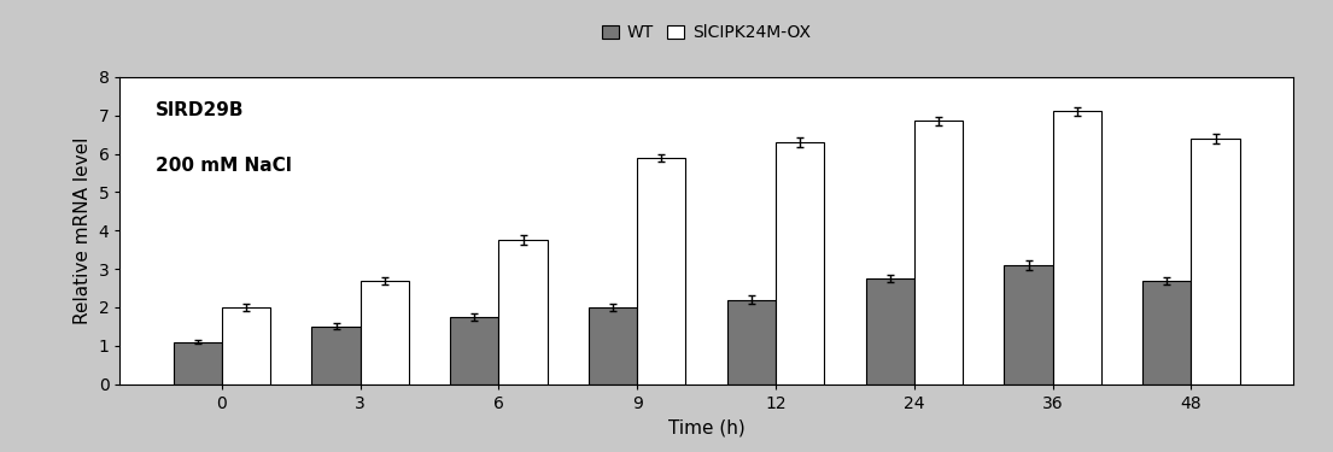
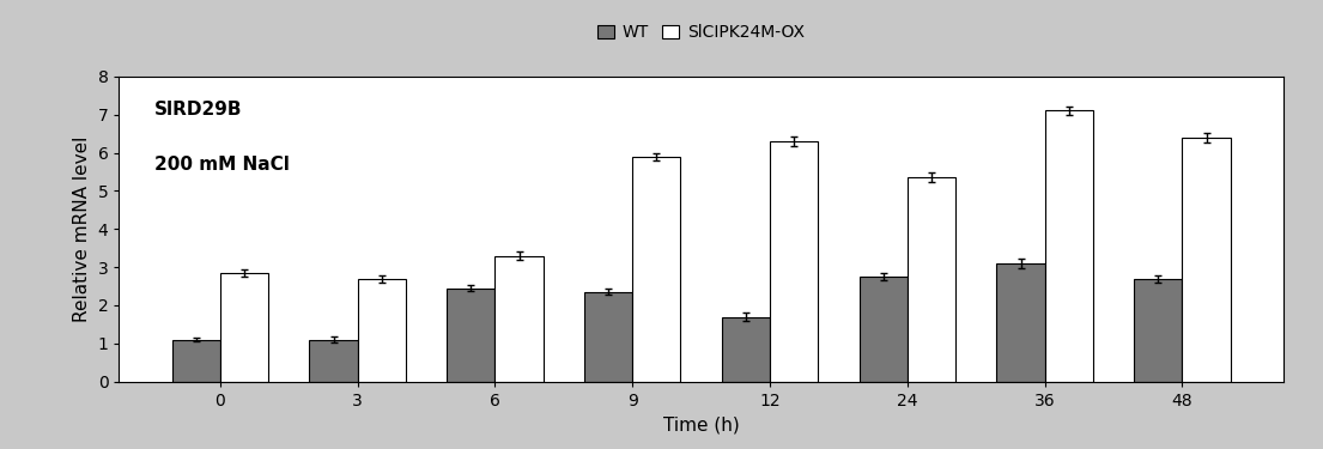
SlCIPK24M-OX/0: 2.00 -> 2.85
WT/3: 1.50 -> 1.10
WT/6: 1.75 -> 2.45
SlCIPK24M-OX/6: 3.75 -> 3.30
WT/9: 2.00 -> 2.35
WT/12: 2.20 -> 1.70
SlCIPK24M-OX/24: 6.85 -> 5.35
